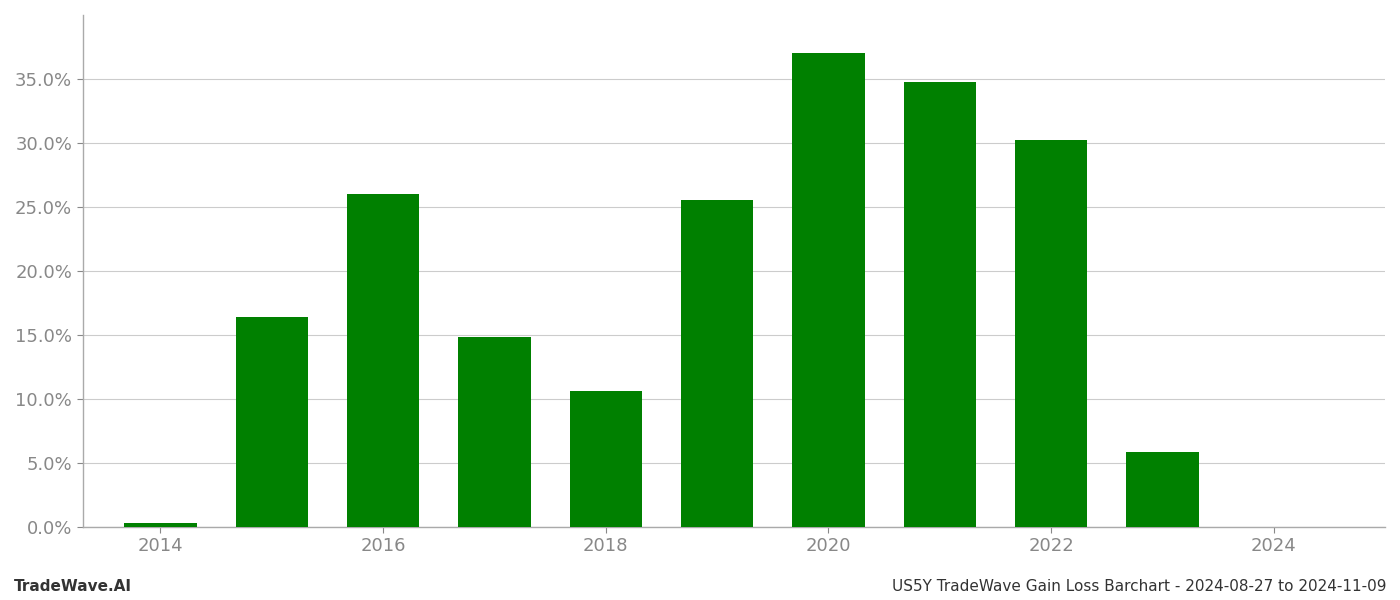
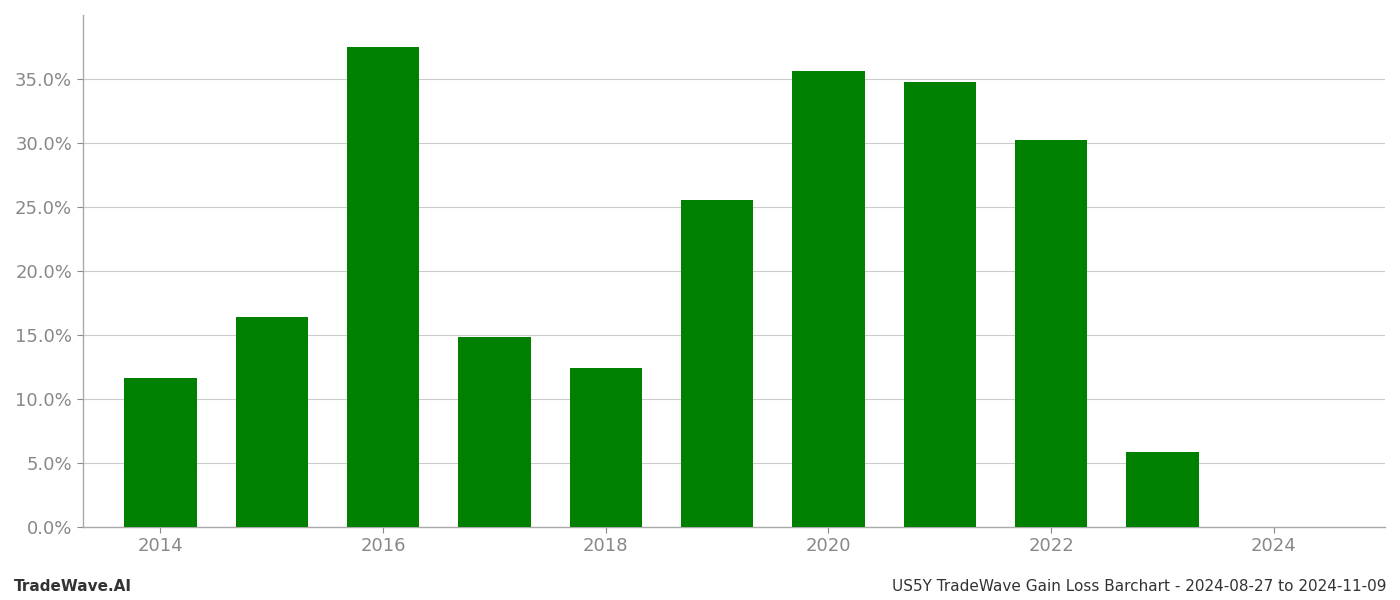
2014: 0.3% -> 11.6%
2016: 26.0% -> 37.5%
2018: 10.6% -> 12.4%
2020: 37.0% -> 35.6%
